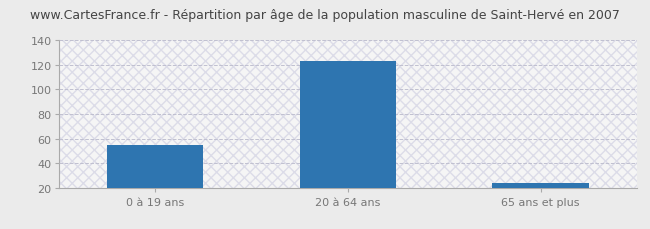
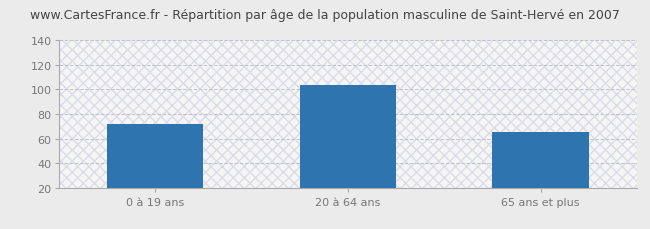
0 à 19 ans: 55 -> 72
20 à 64 ans: 123 -> 104
65 ans et plus: 24 -> 65
